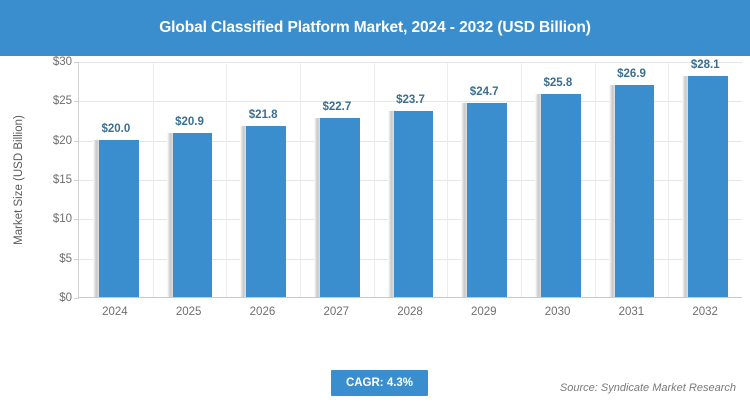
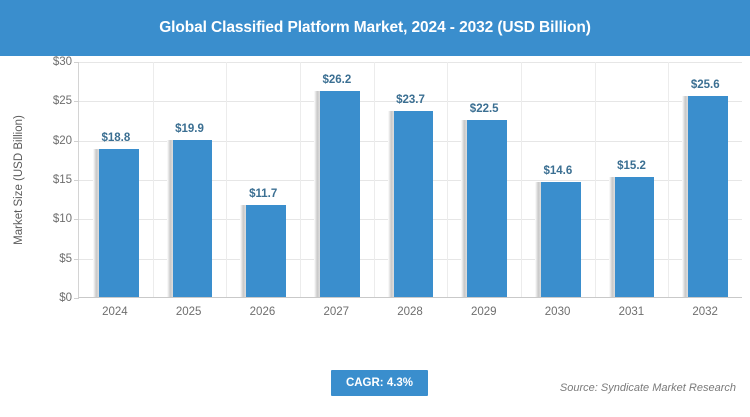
2024: $20.0 -> $18.8
2025: $20.9 -> $19.9
2026: $21.8 -> $11.7
2027: $22.7 -> $26.2
2029: $24.7 -> $22.5
2030: $25.8 -> $14.6
2031: $26.9 -> $15.2
2032: $28.1 -> $25.6
